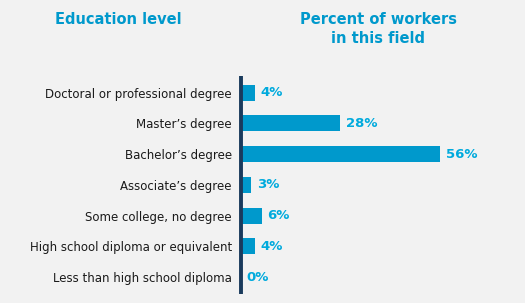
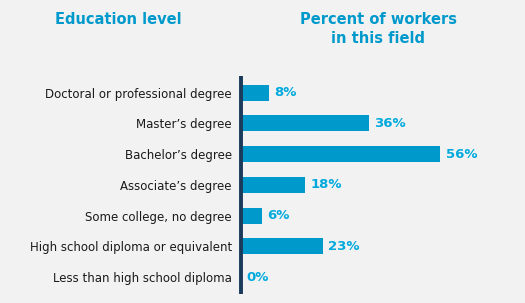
Doctoral or professional degree: 4% -> 8%
Master’s degree: 28% -> 36%
Associate’s degree: 3% -> 18%
High school diploma or equivalent: 4% -> 23%
